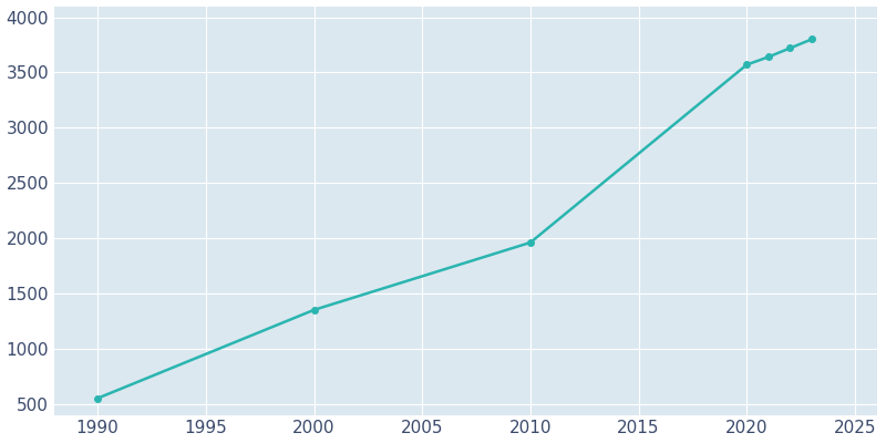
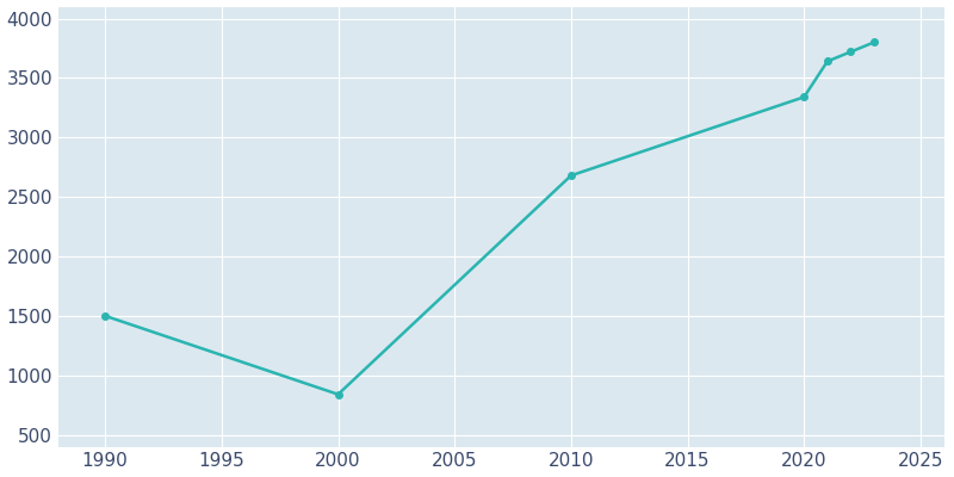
1990: 550 -> 1500
2000: 1350 -> 840
2010: 1960 -> 2680
2020: 3570 -> 3340
